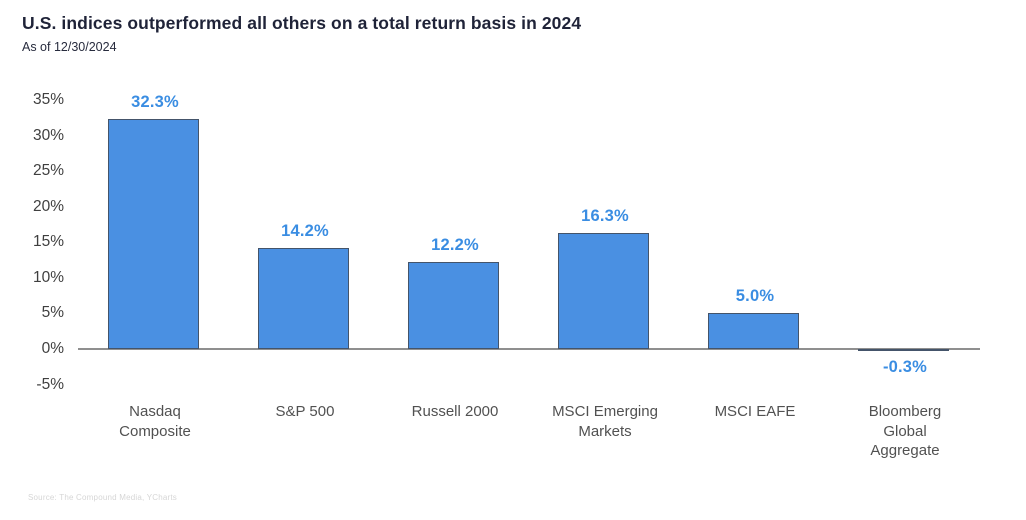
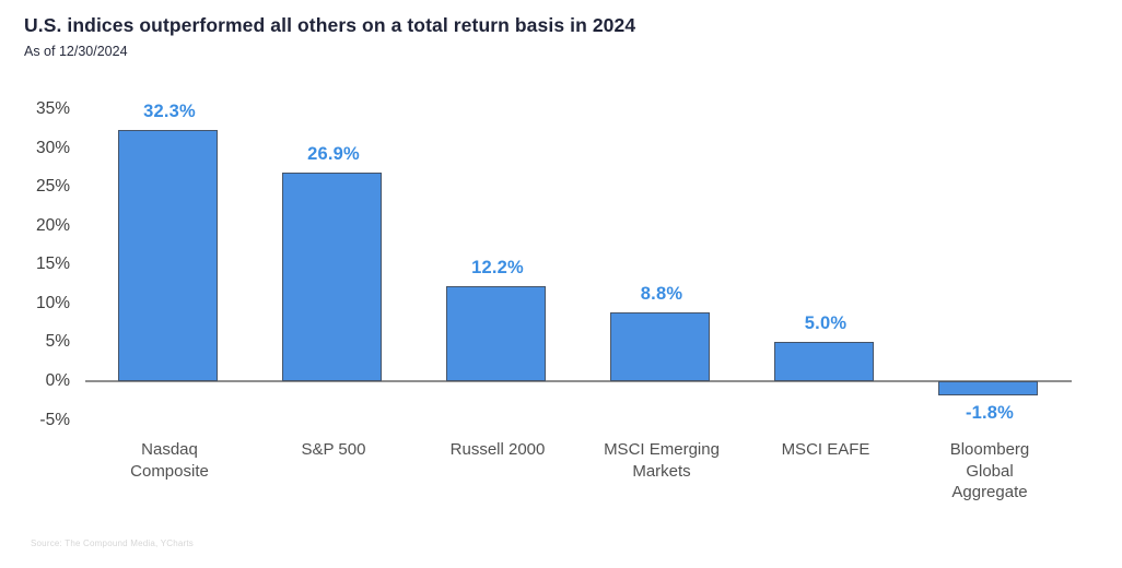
S&P 500: 14.2% -> 26.9%
MSCI Emerging Markets: 16.3% -> 8.8%
Bloomberg Global Aggregate: -0.3% -> -1.8%
